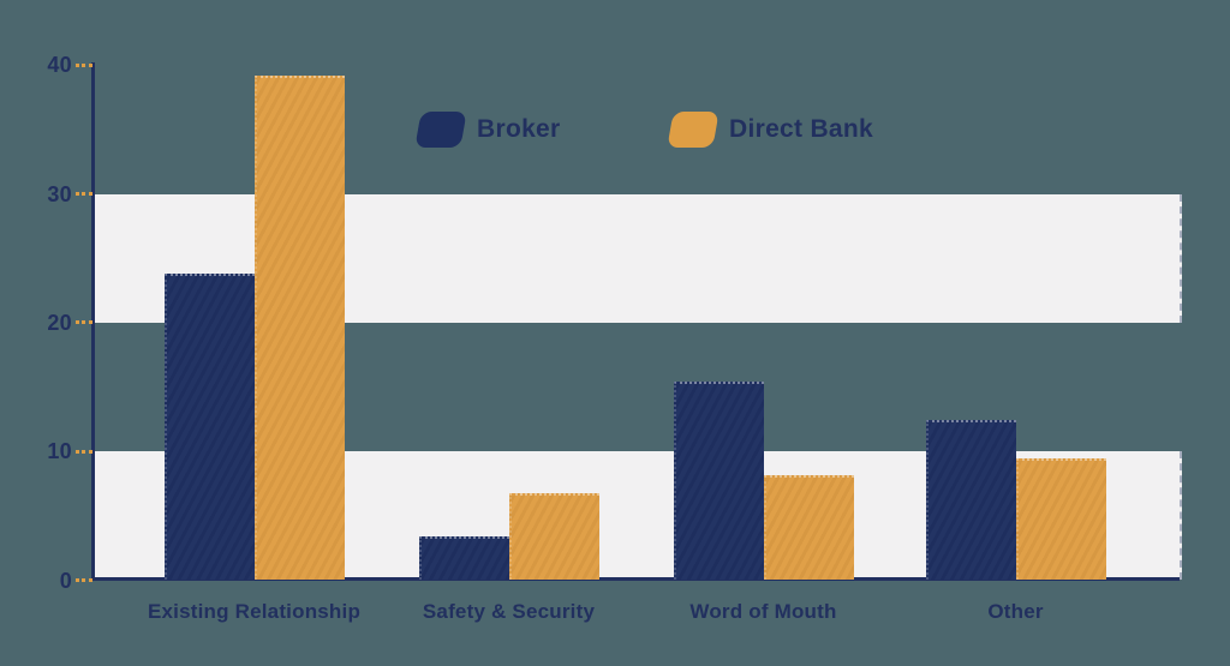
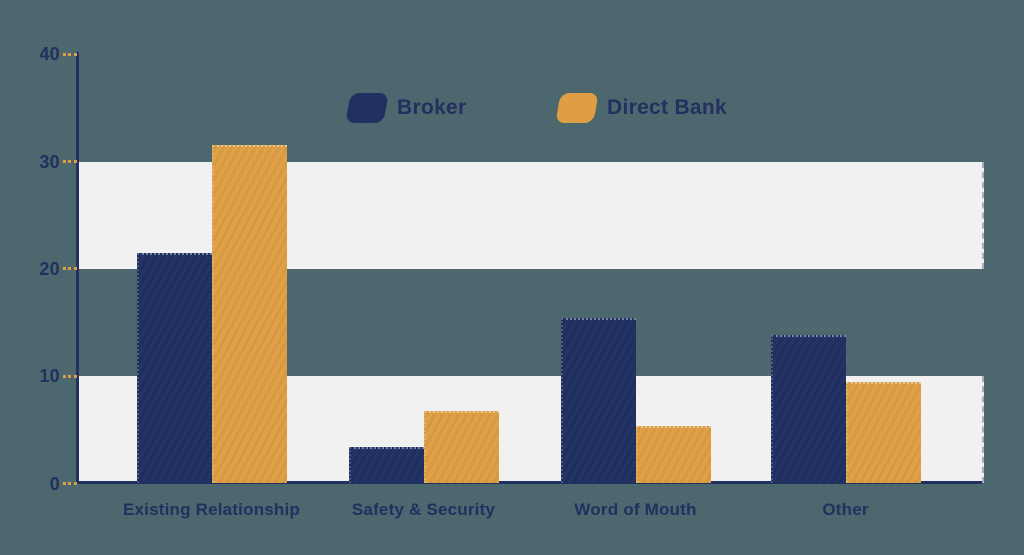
Broker/Existing Relationship: 23.8 -> 21.5
Direct Bank/Existing Relationship: 39.2 -> 31.6
Direct Bank/Word of Mouth: 8.2 -> 5.4
Broker/Other: 12.4 -> 13.8
